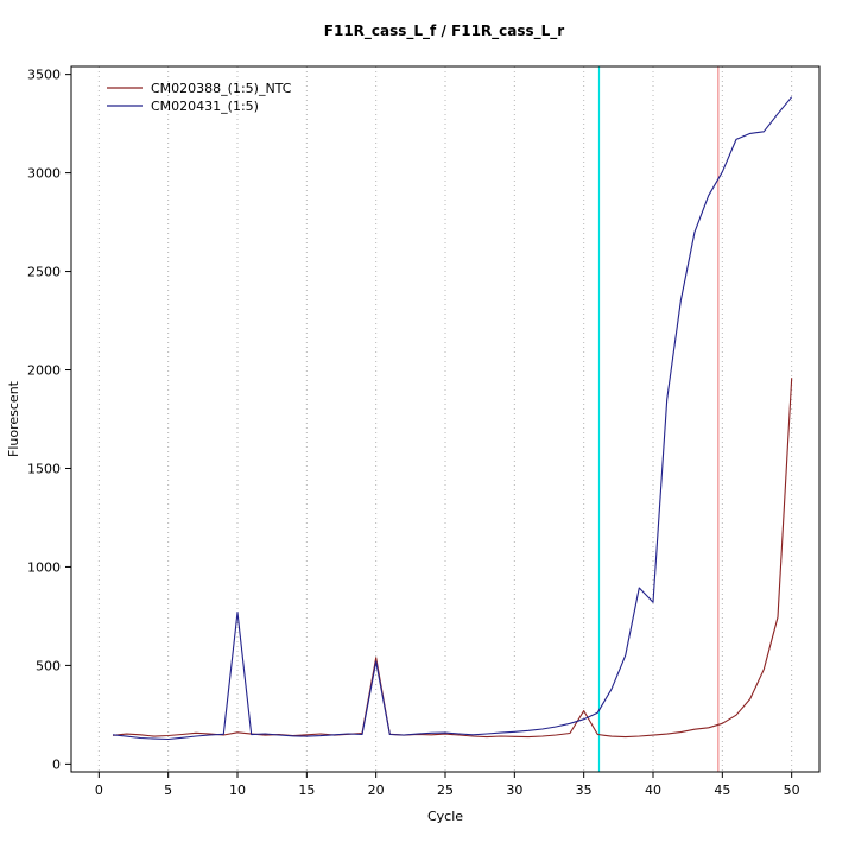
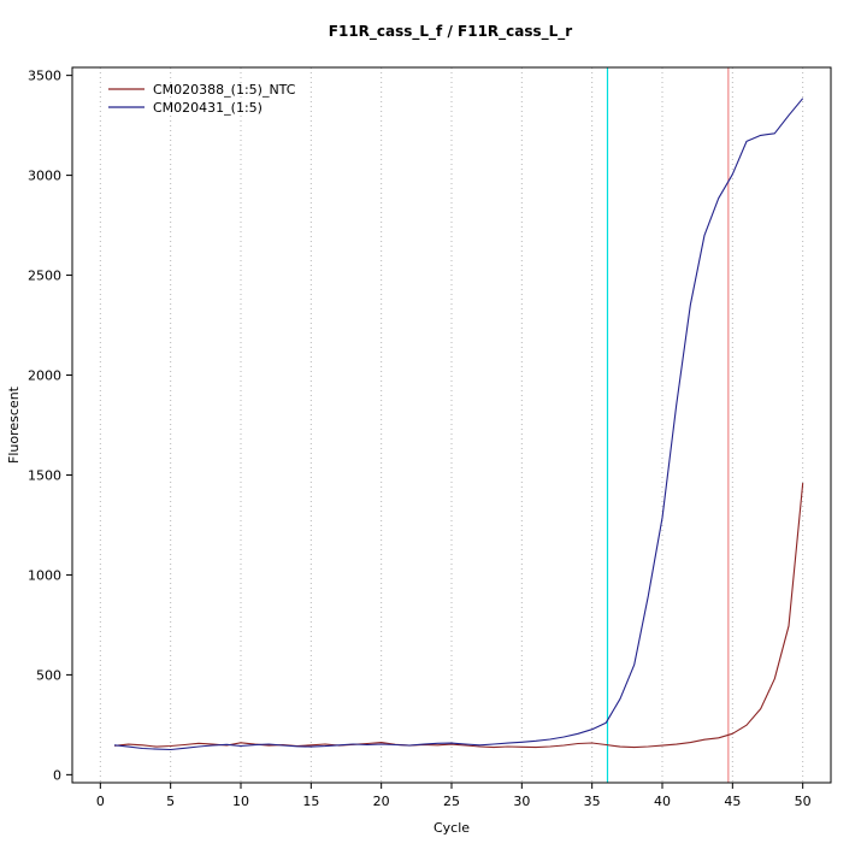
CM020431_(1:5)/10: 770 -> 140
CM020388_(1:5)_NTC/20: 540 -> 160
CM020431_(1:5)/20: 520 -> 150
CM020388_(1:5)_NTC/35: 270 -> 160
CM020431_(1:5)/40: 820 -> 1290
CM020388_(1:5)_NTC/50: 1960 -> 1460
